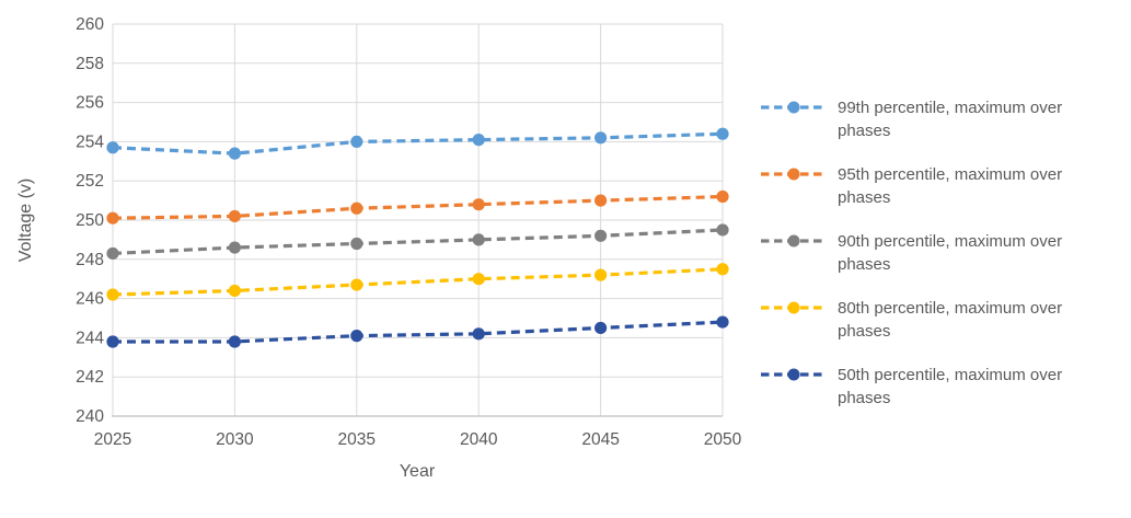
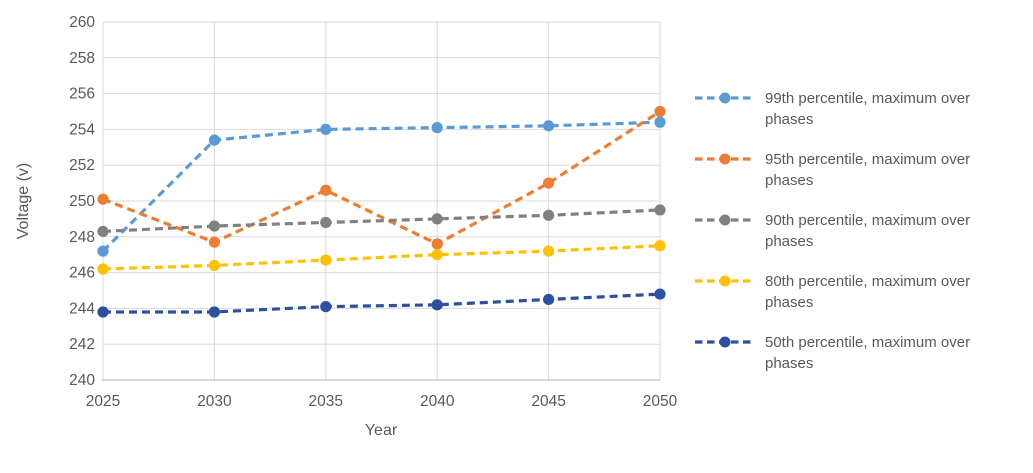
99th percentile, maximum over phases/2025: 253.7 -> 247.2
95th percentile, maximum over phases/2030: 250.2 -> 247.7
95th percentile, maximum over phases/2040: 250.8 -> 247.6
95th percentile, maximum over phases/2050: 251.2 -> 255.0
